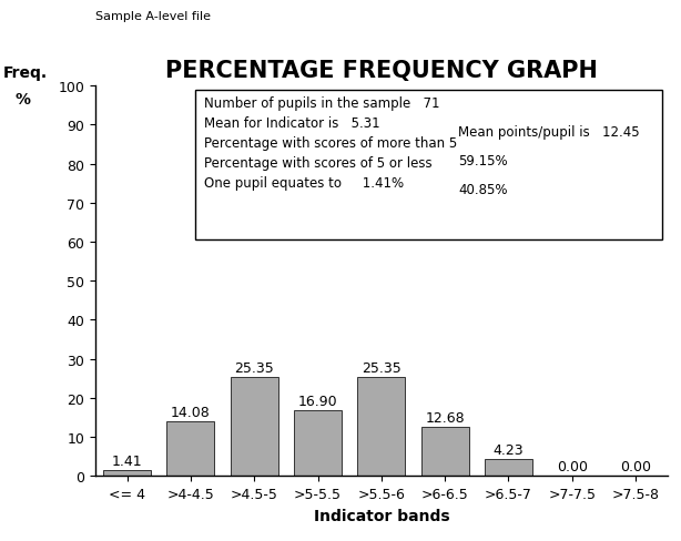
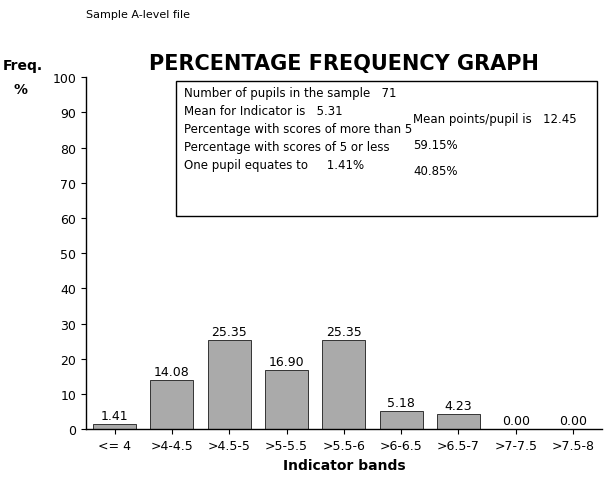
>6-6.5: 12.68 -> 5.18
